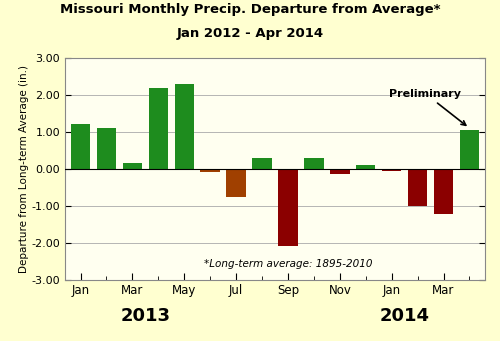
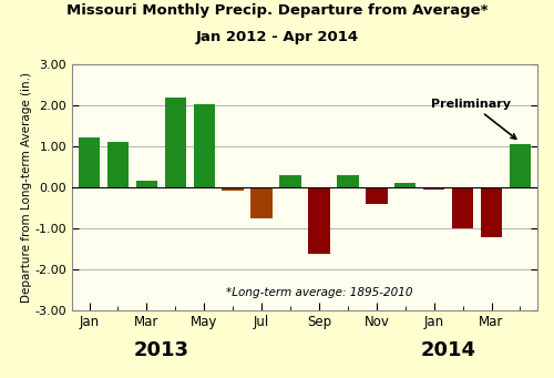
May: 2.30 -> 2.02
Sep: -2.10 -> -1.62
Nov: -0.15 -> -0.40
